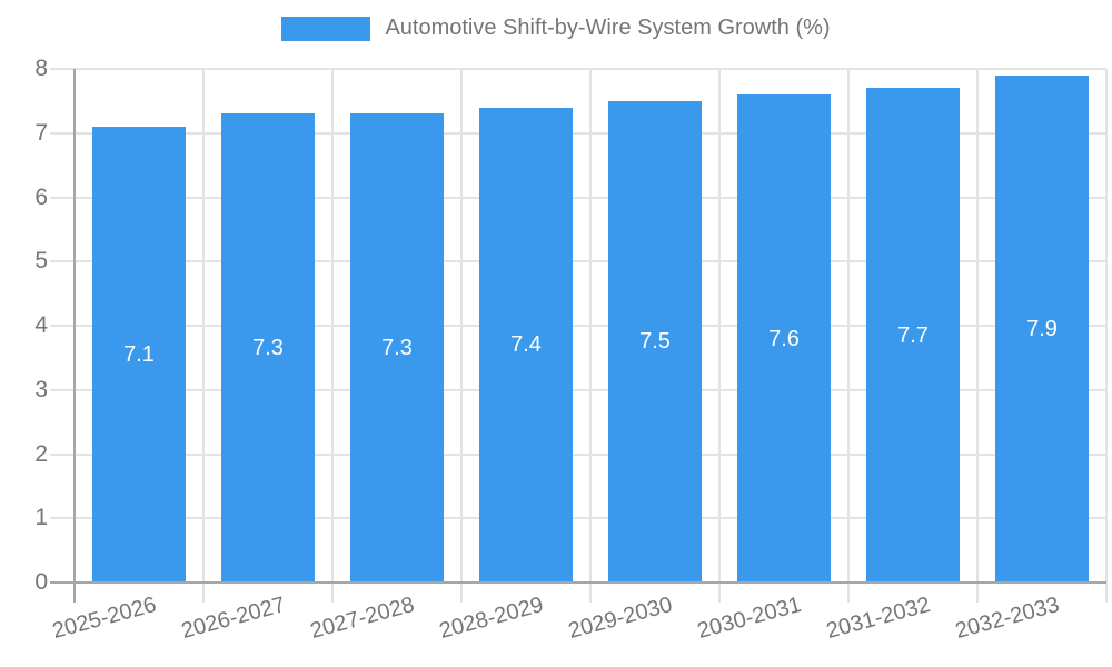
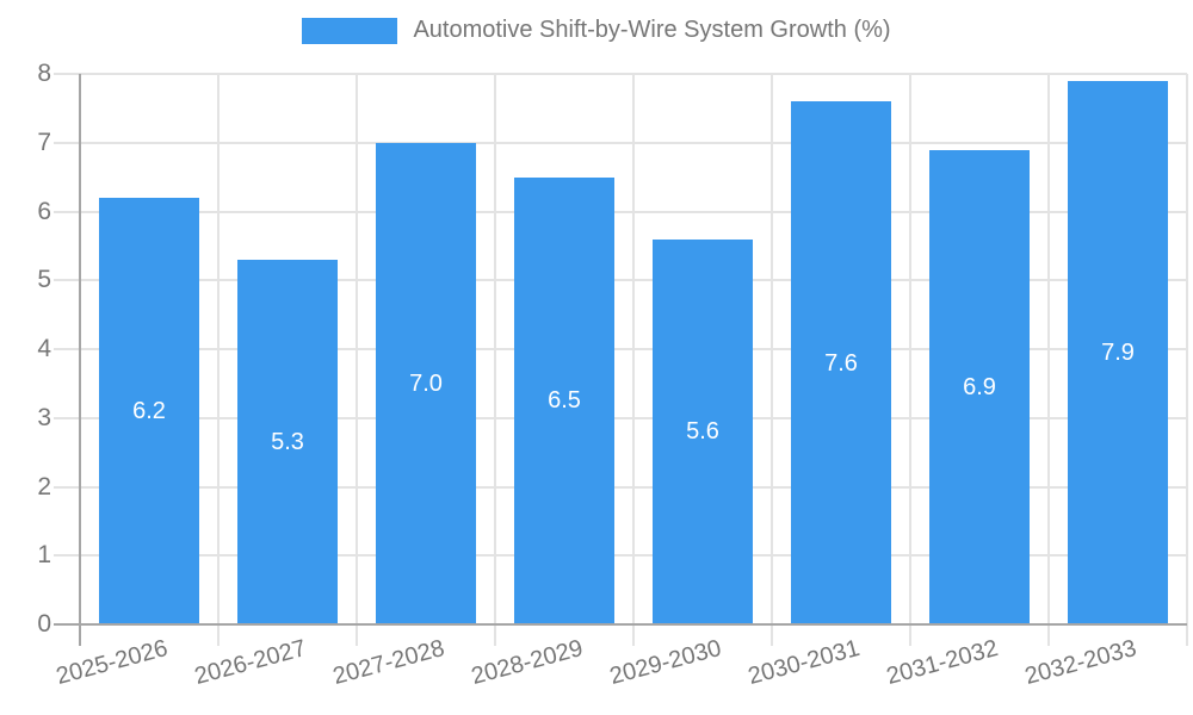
2025-2026: 7.1 -> 6.2
2026-2027: 7.3 -> 5.3
2027-2028: 7.3 -> 7.0
2028-2029: 7.4 -> 6.5
2029-2030: 7.5 -> 5.6
2031-2032: 7.7 -> 6.9
